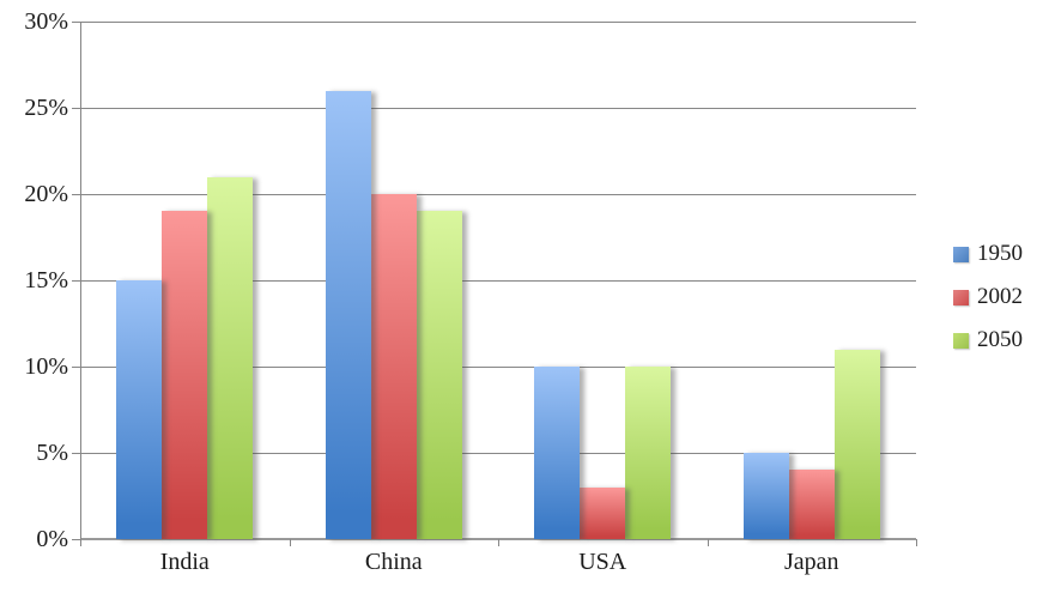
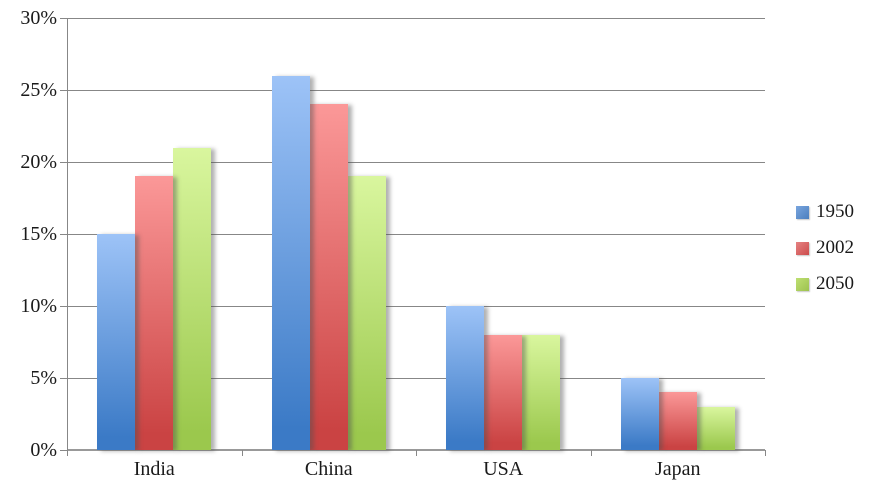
2002/China: 20% -> 24%
2002/USA: 3% -> 8%
2050/USA: 10% -> 8%
2050/Japan: 11% -> 3%
